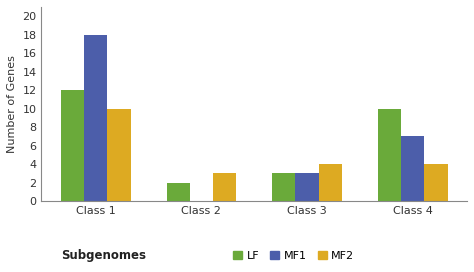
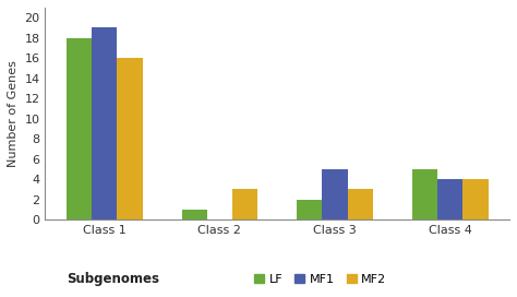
LF/Class 1: 12 -> 18
MF1/Class 1: 18 -> 19
MF2/Class 1: 10 -> 16
LF/Class 2: 2 -> 1
LF/Class 3: 3 -> 2
MF1/Class 3: 3 -> 5
MF2/Class 3: 4 -> 3
LF/Class 4: 10 -> 5
MF1/Class 4: 7 -> 4
